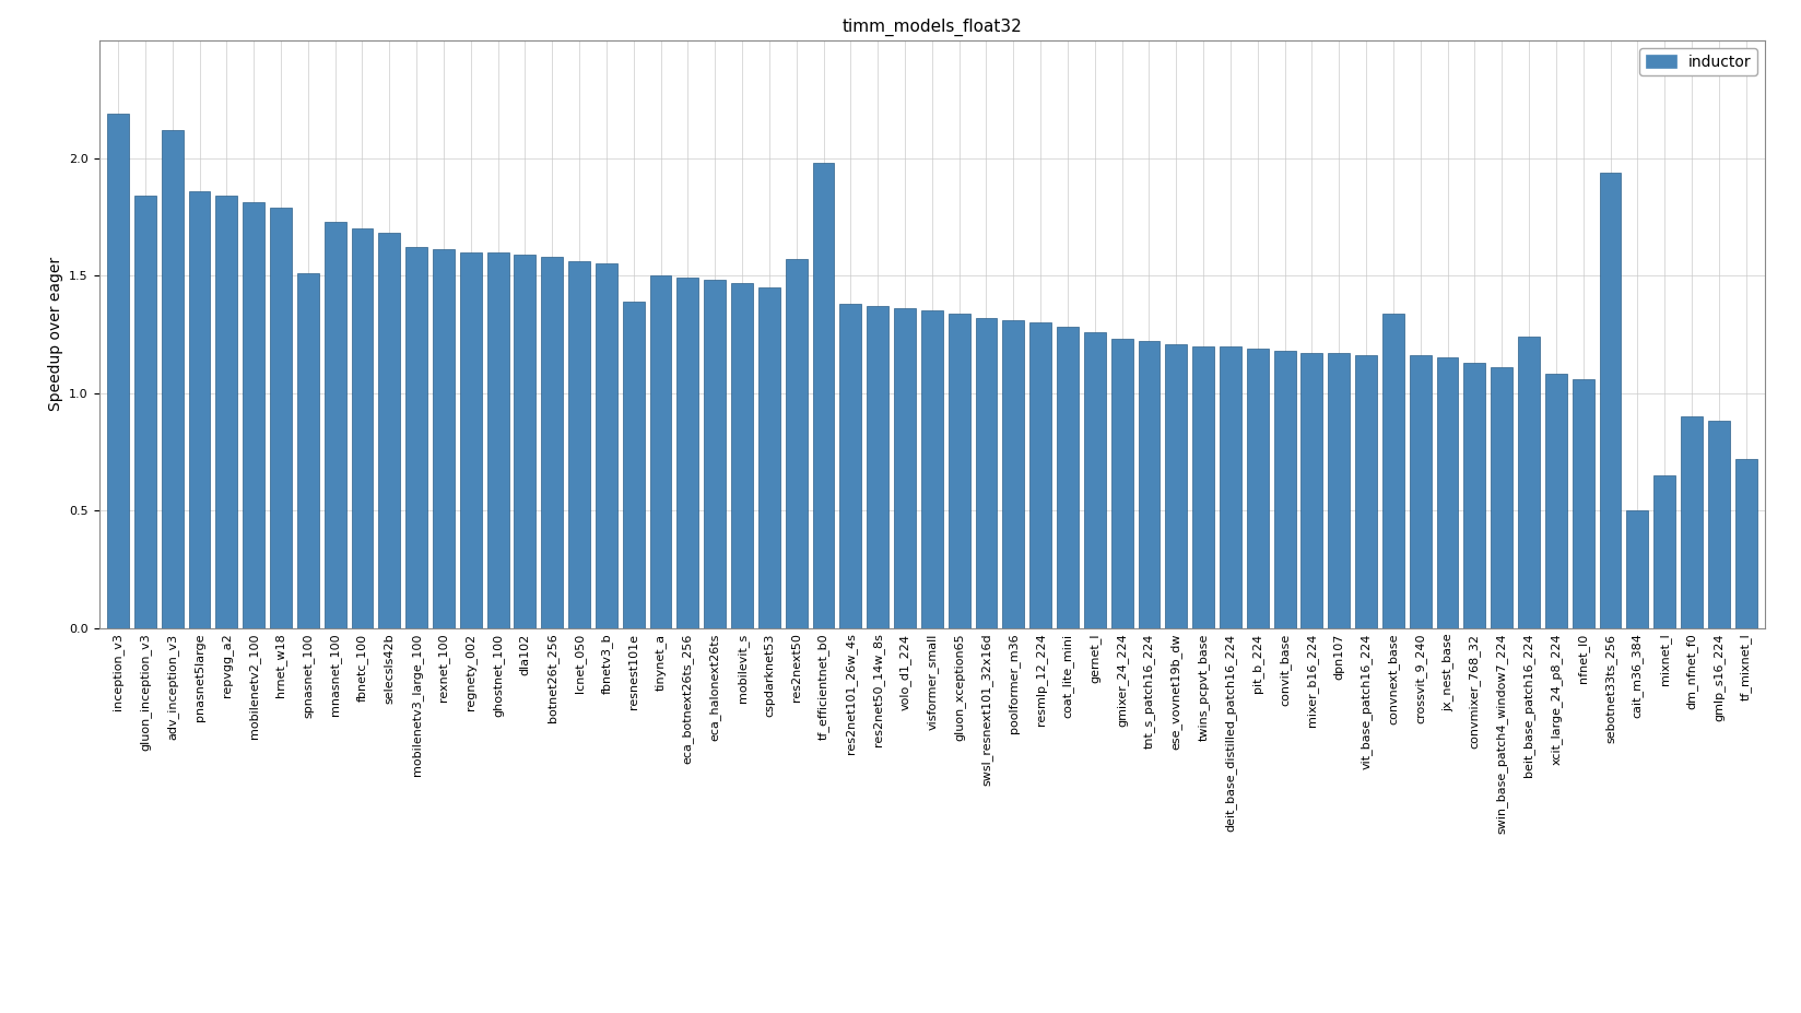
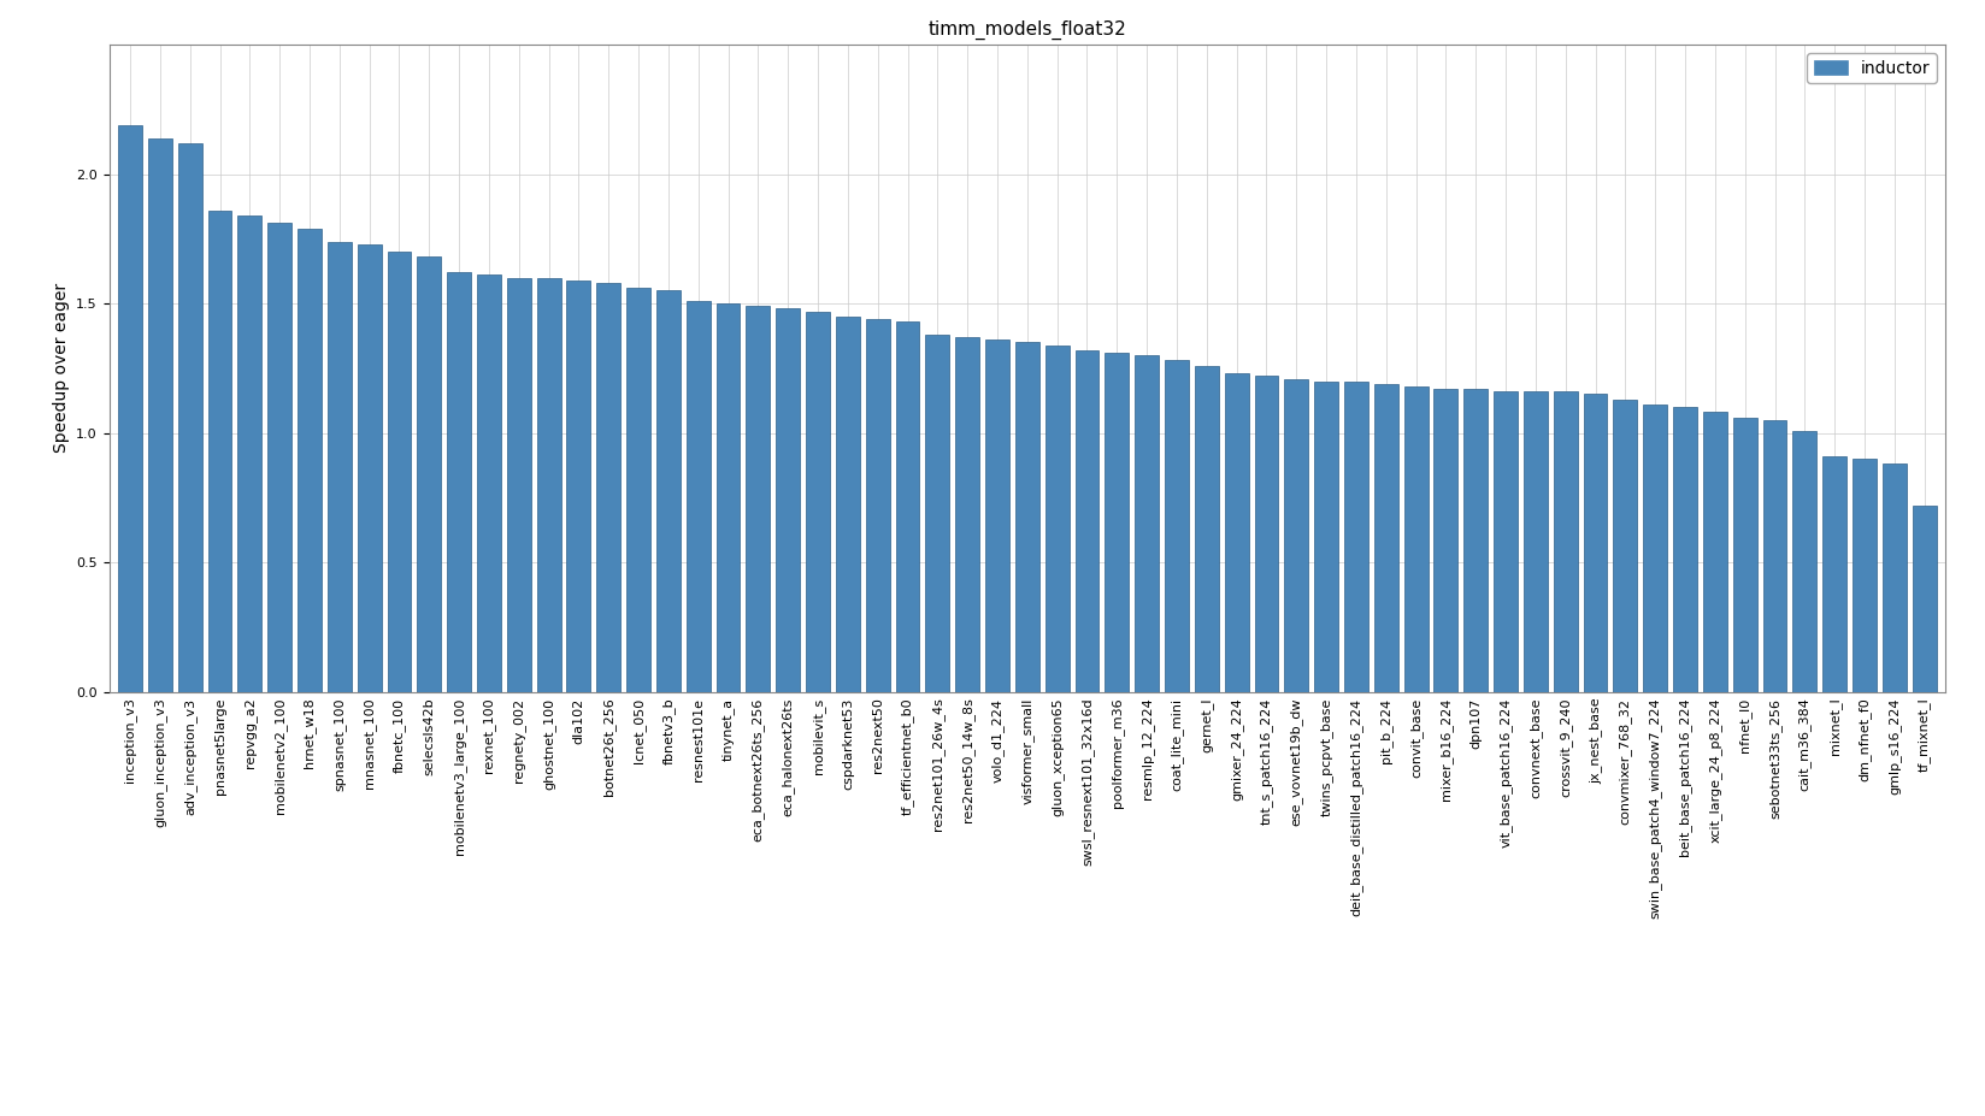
gluon_inception_v3: 1.84 -> 2.14
spnasnet_100: 1.51 -> 1.74
resnest101e: 1.39 -> 1.51
res2next50: 1.57 -> 1.44
tf_efficientnet_b0: 1.98 -> 1.43
convnext_base: 1.34 -> 1.16
beit_base_patch16_224: 1.24 -> 1.10
sebotnet33ts_256: 1.94 -> 1.05
cait_m36_384: 0.50 -> 1.01
mixnet_l: 0.65 -> 0.91
